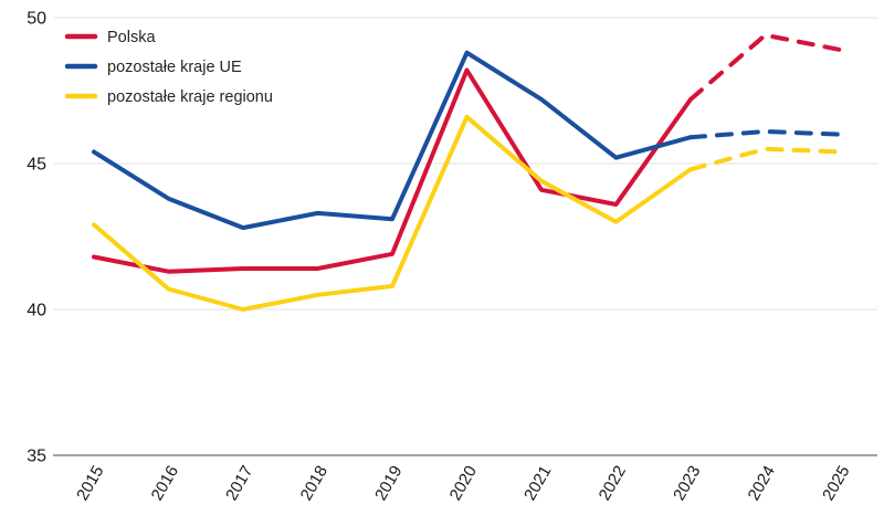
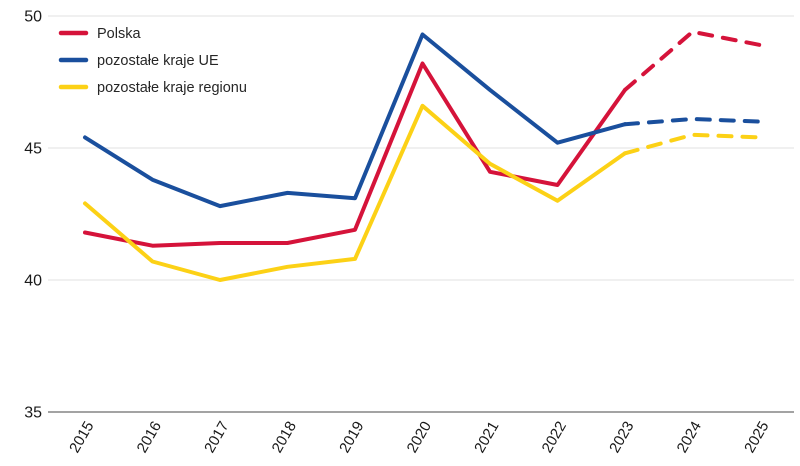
pozostałe kraje UE/2020: 48.8 -> 49.3
